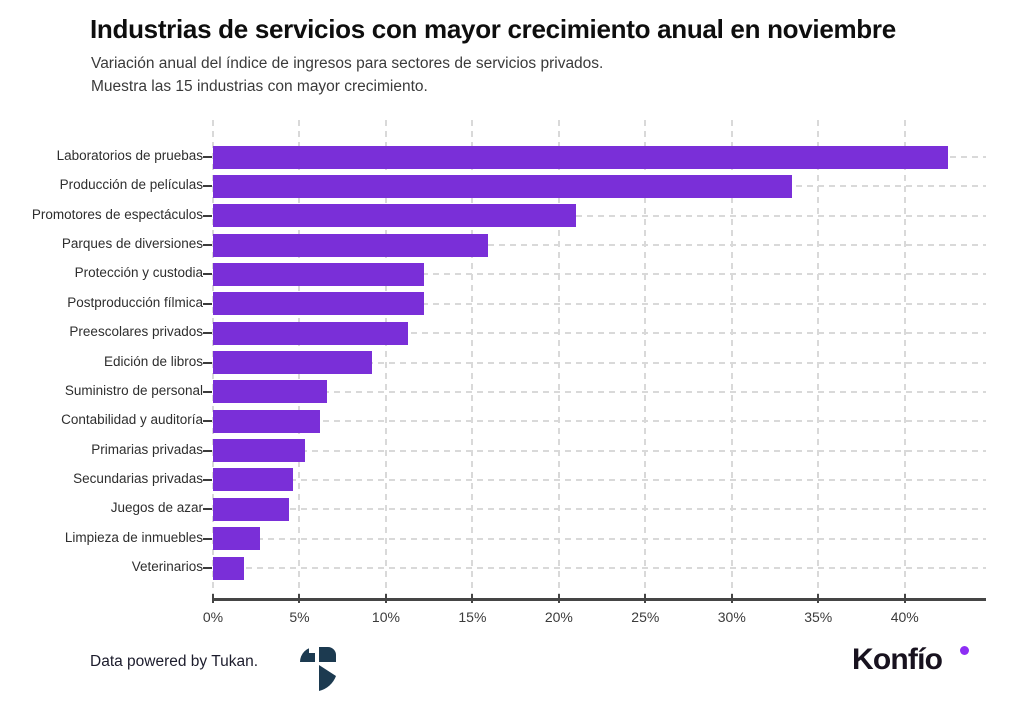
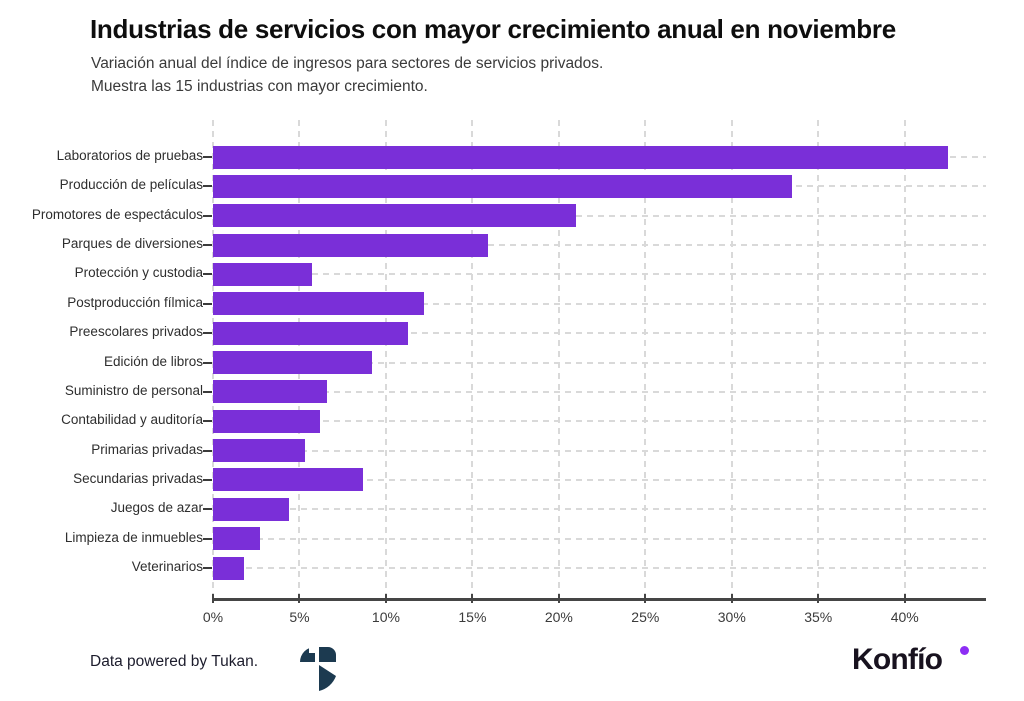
Protección y custodia: 12.2% -> 5.7%
Secundarias privadas: 4.6% -> 8.7%
